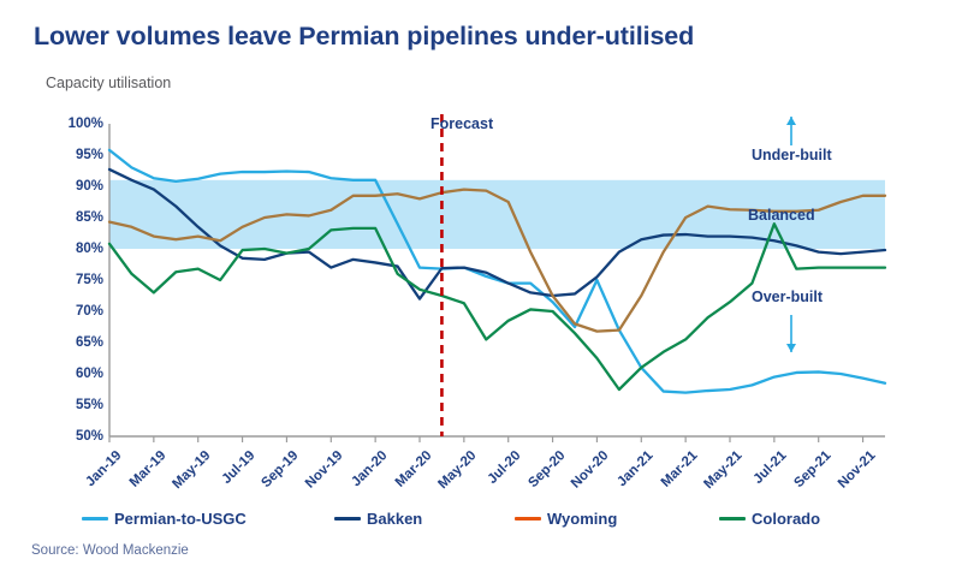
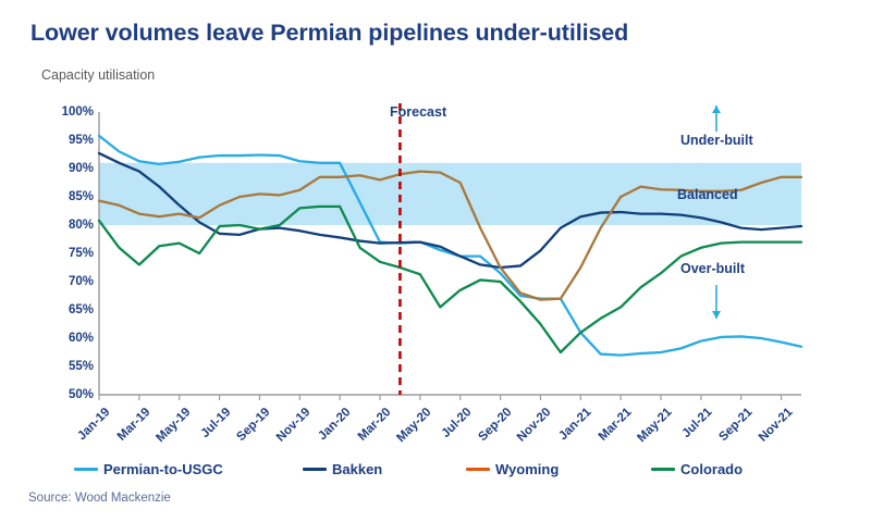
Bakken/Nov-19: 77% -> 79%
Bakken/Mar-20: 72% -> 77%
Permian-to-USGC/Nov-20: 75% -> 67%
Colorado/Jul-21: 84% -> 76%
